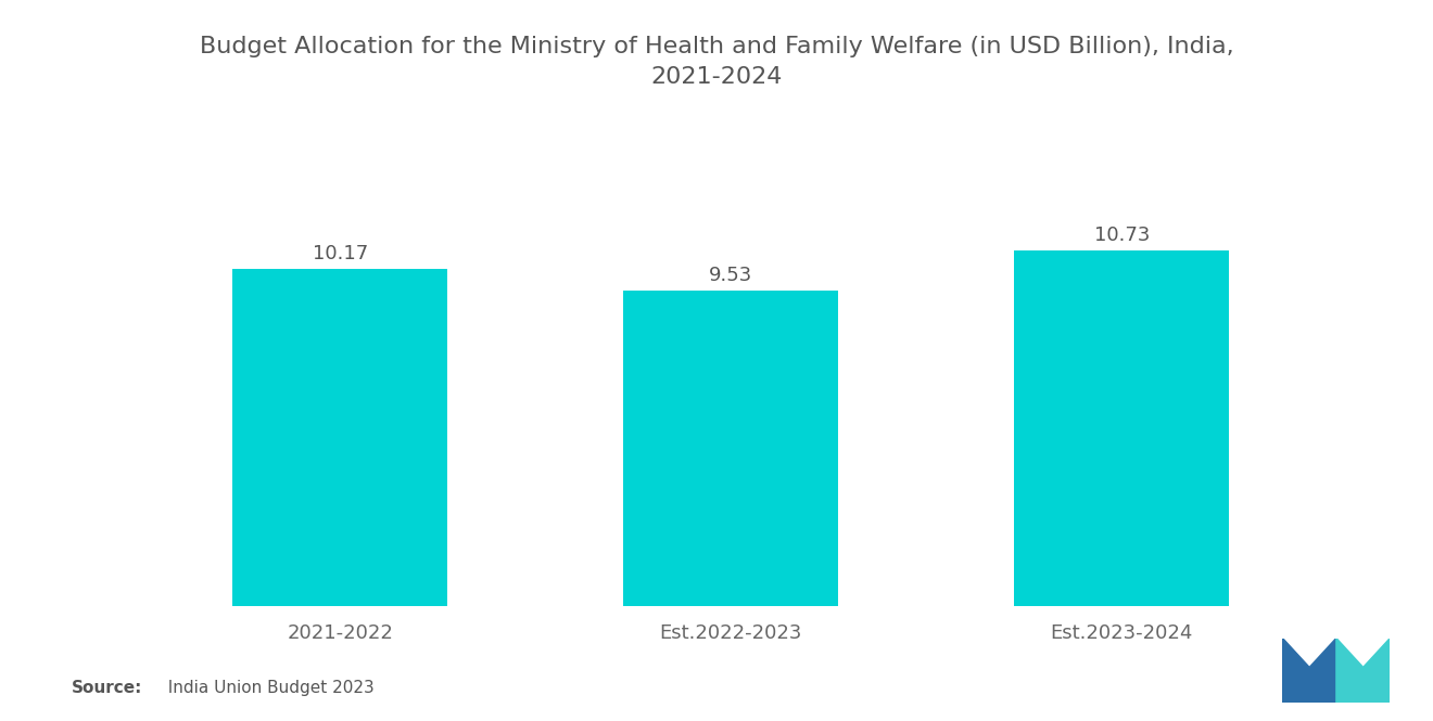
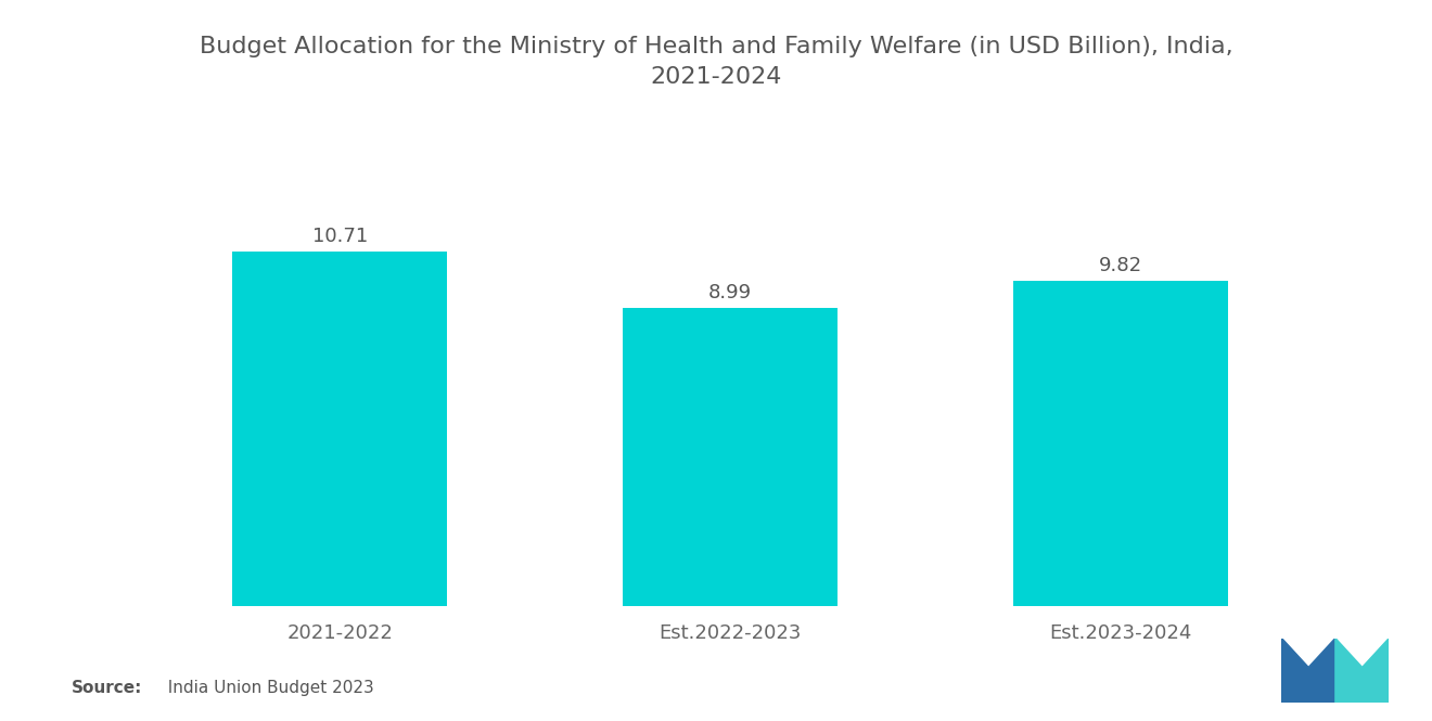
2021-2022: 10.17 -> 10.71
Est.2022-2023: 9.53 -> 8.99
Est.2023-2024: 10.73 -> 9.82
